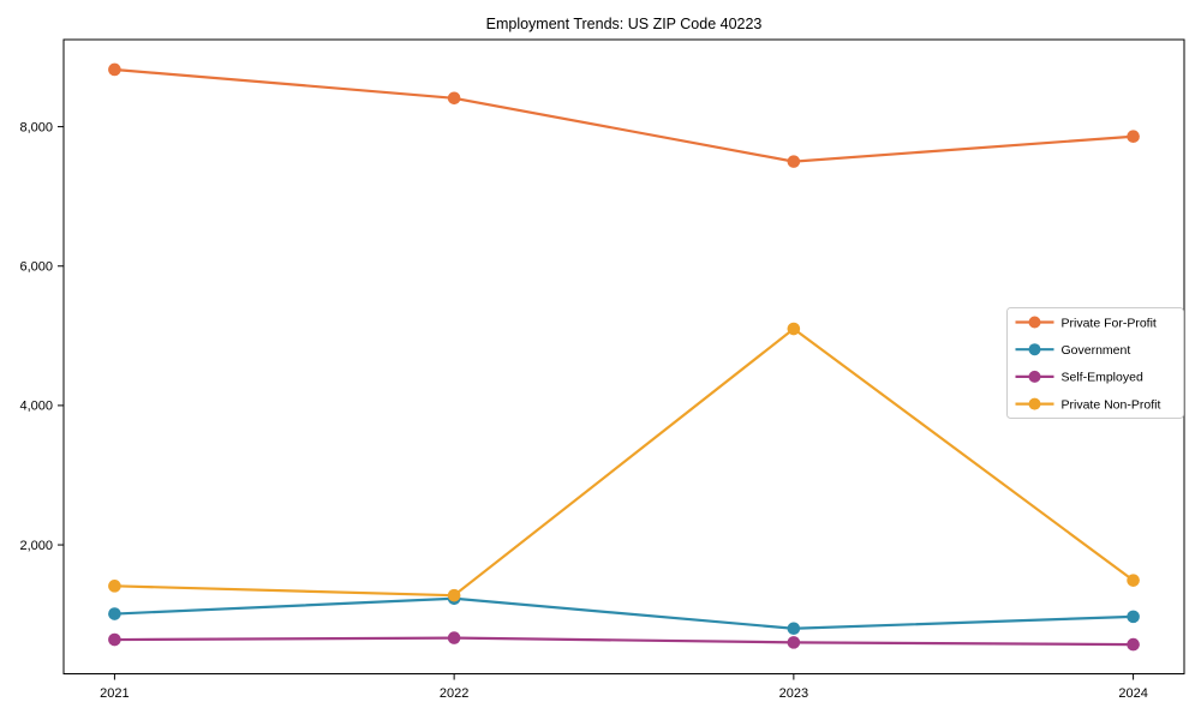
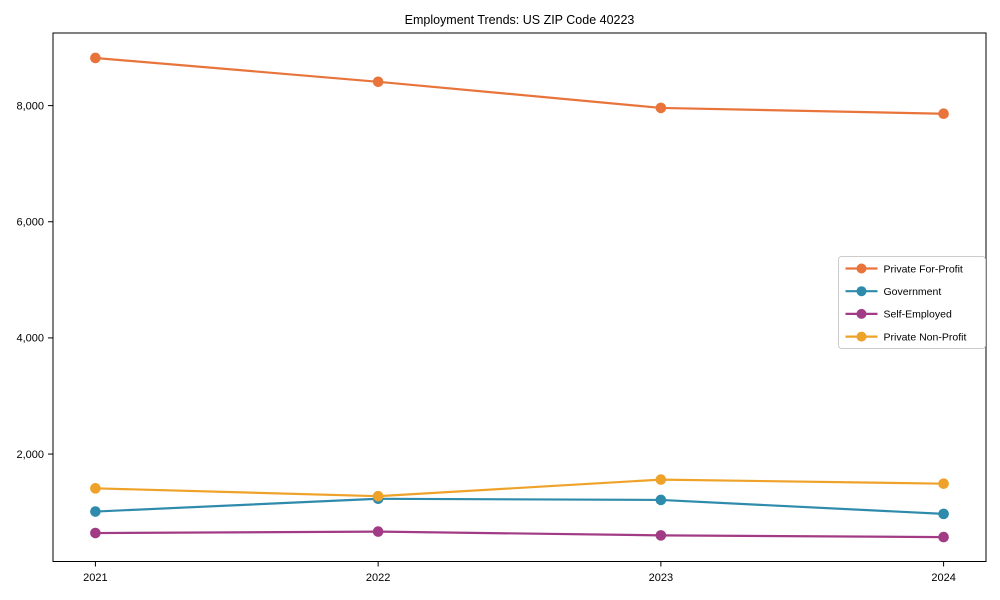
Private For-Profit/2023: 7500 -> 8000
Government/2023: 800 -> 1200
Private Non-Profit/2023: 5100 -> 1600
